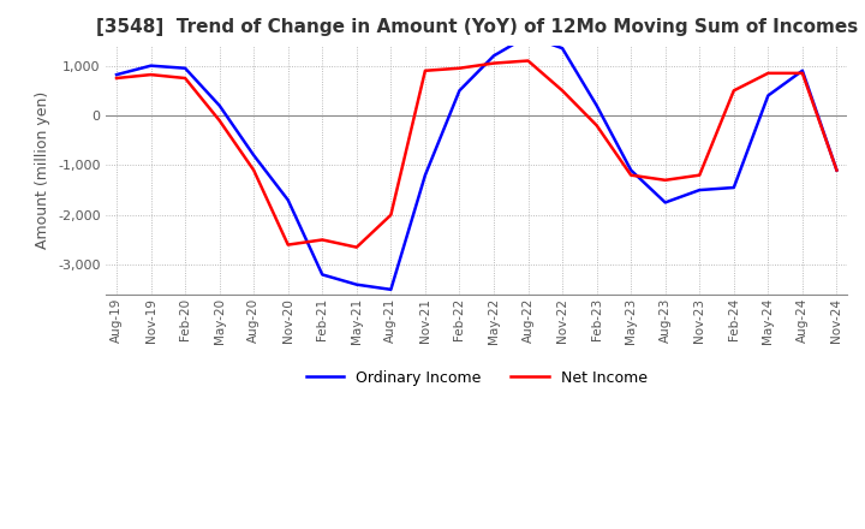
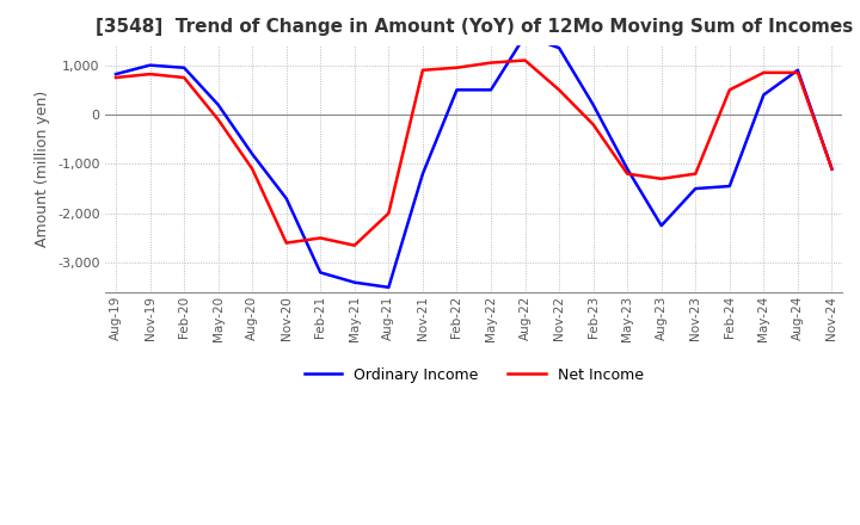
Ordinary Income/May-22: 1,200 -> 500
Ordinary Income/Aug-23: -1,750 -> -2,250
